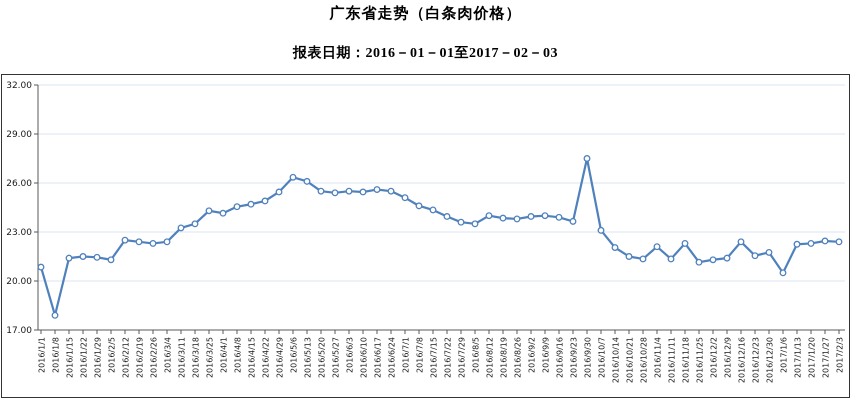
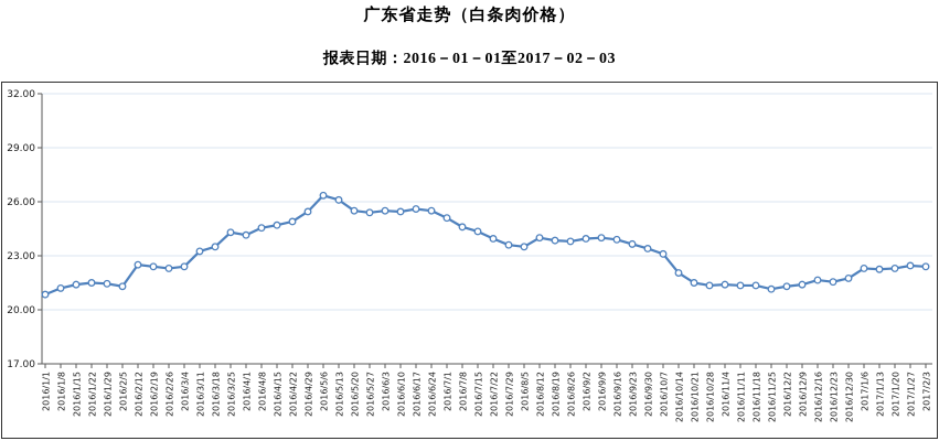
2016/1/8: 17.9 -> 21.2
2016/9/30: 27.5 -> 23.4
2016/11/4: 22.1 -> 21.4
2016/11/18: 22.3 -> 21.4
2016/12/16: 22.4 -> 21.6
2017/1/6: 20.5 -> 22.3
